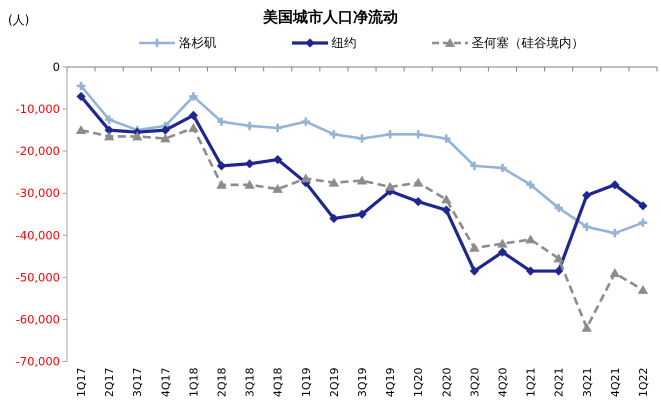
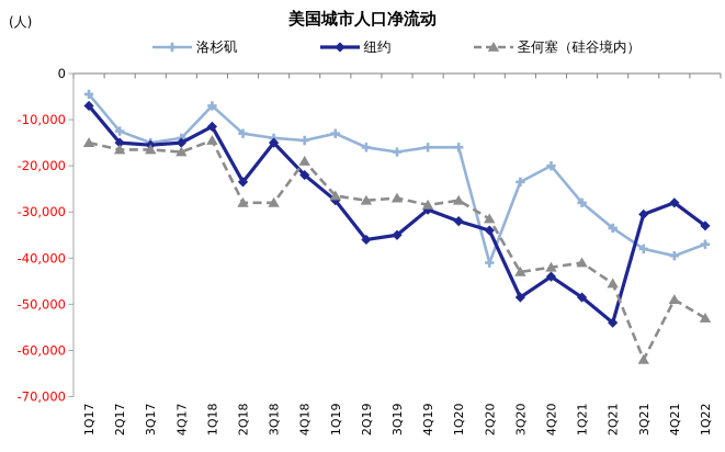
纽约/3Q18: -23000 -> -15000
圣何塞（硅谷境内）/4Q18: -29000 -> -19000
洛杉矶/2Q20: -17000 -> -41000
洛杉矶/4Q20: -24000 -> -20000
纽约/2Q21: -48000 -> -54000
